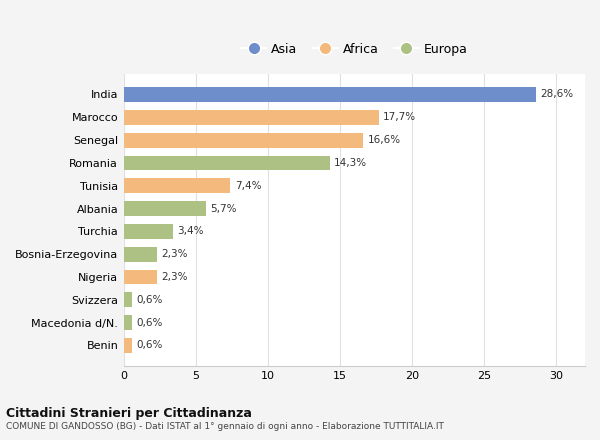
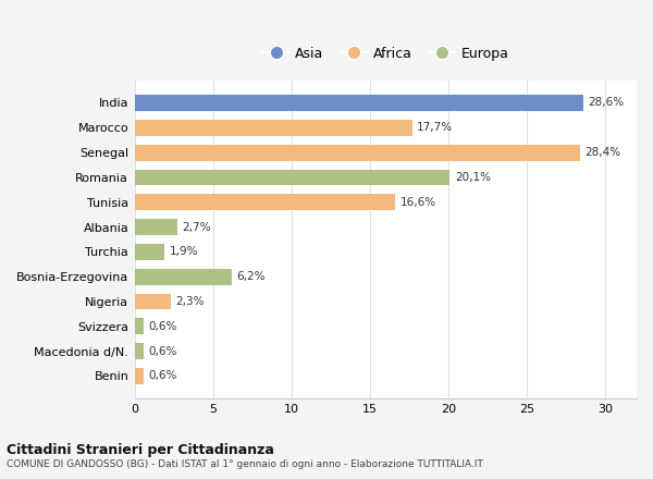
Senegal: 16,6% -> 28,4%
Romania: 14,3% -> 20,1%
Tunisia: 7,4% -> 16,6%
Albania: 5,7% -> 2,7%
Turchia: 3,4% -> 1,9%
Bosnia-Erzegovina: 2,3% -> 6,2%
